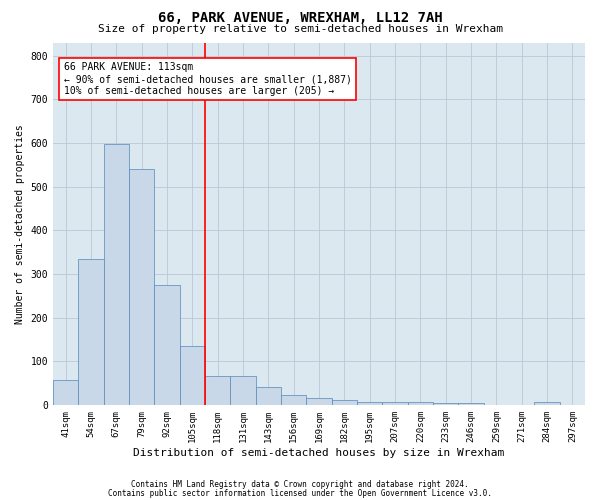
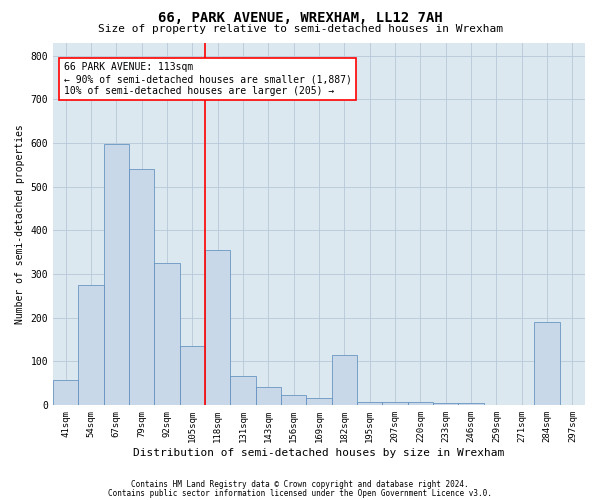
54sqm: 335 -> 275
92sqm: 274 -> 325
118sqm: 65 -> 355
182sqm: 12 -> 115
284sqm: 7 -> 190
